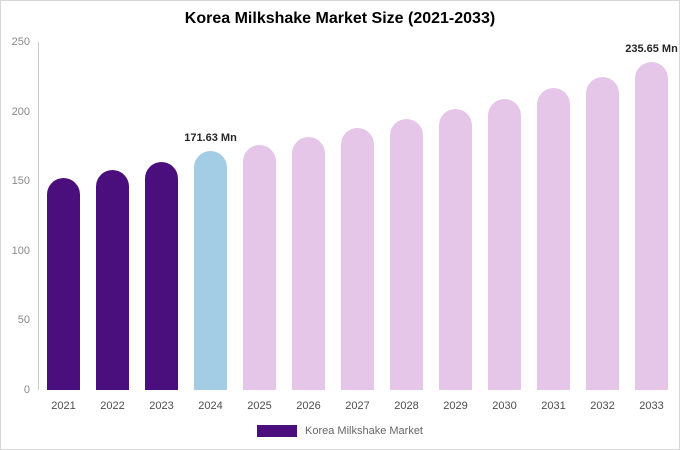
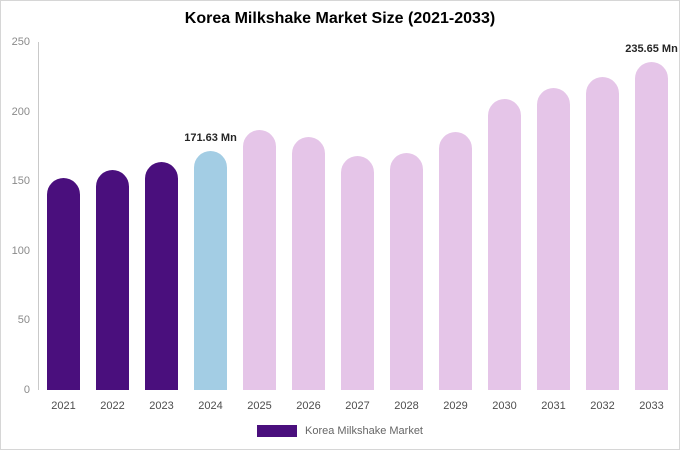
2025: 176 -> 187
2027: 188 -> 168
2028: 195 -> 170
2029: 202 -> 185
